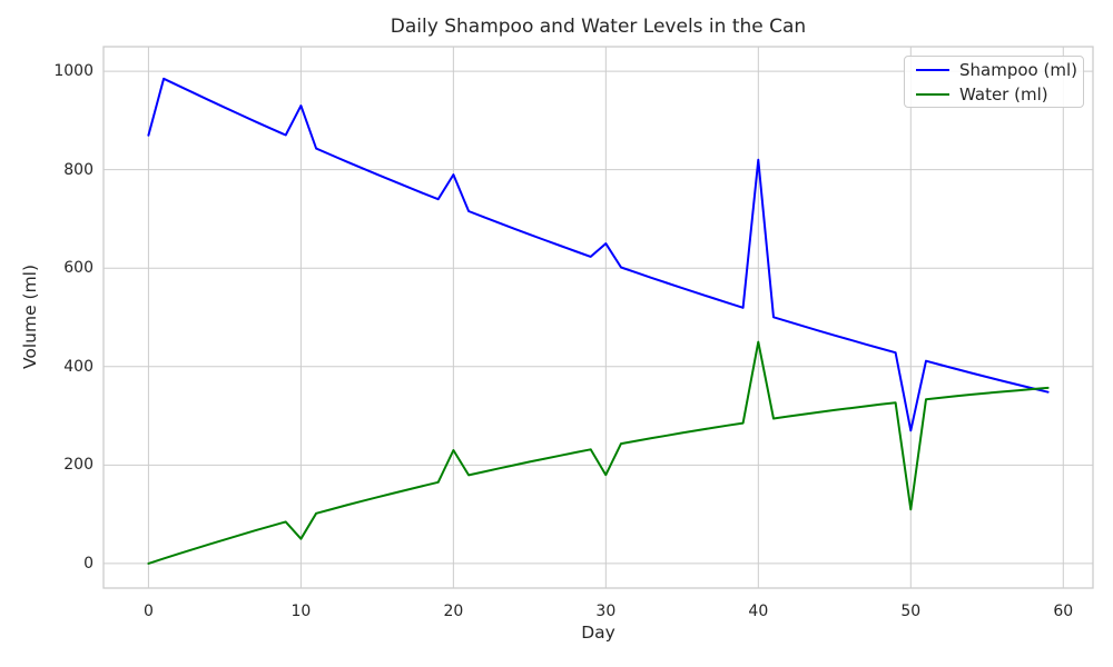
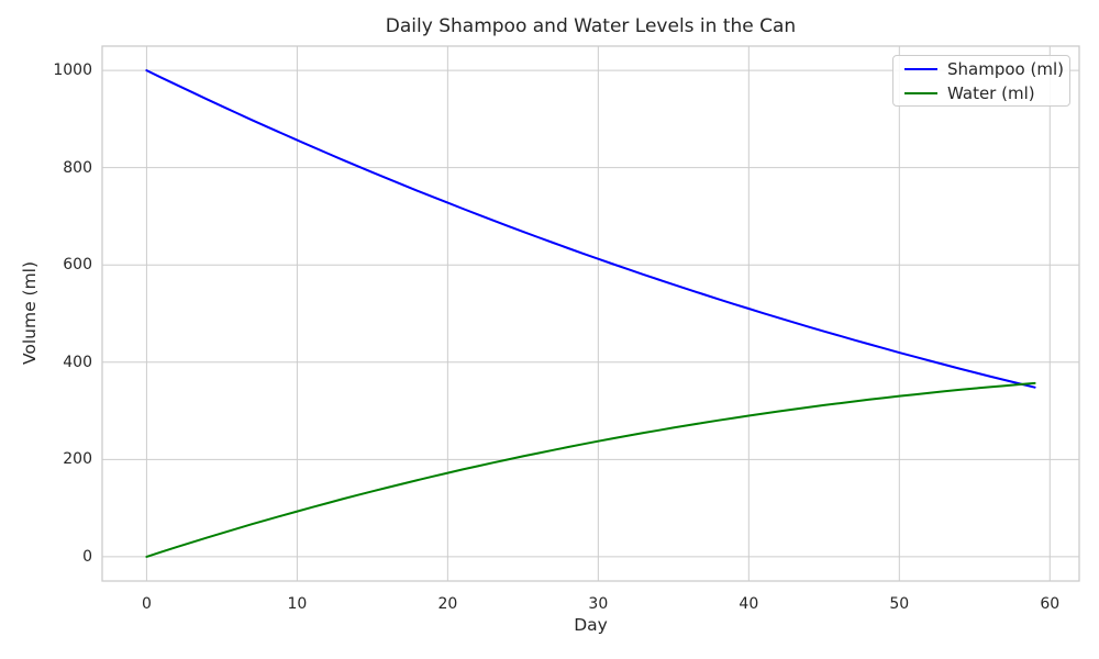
Shampoo (ml)/0: 870 -> 1000
Shampoo (ml)/10: 930 -> 860
Water (ml)/10: 50 -> 90
Shampoo (ml)/20: 790 -> 730
Water (ml)/20: 230 -> 170
Shampoo (ml)/30: 650 -> 610
Water (ml)/30: 180 -> 240
Shampoo (ml)/40: 820 -> 510
Water (ml)/40: 450 -> 290
Shampoo (ml)/50: 270 -> 420
Water (ml)/50: 110 -> 330
